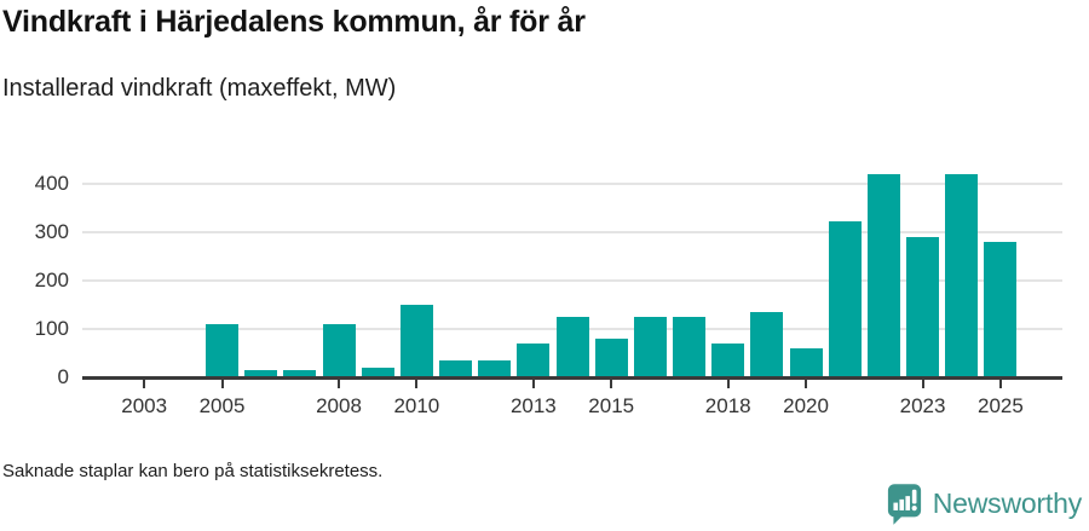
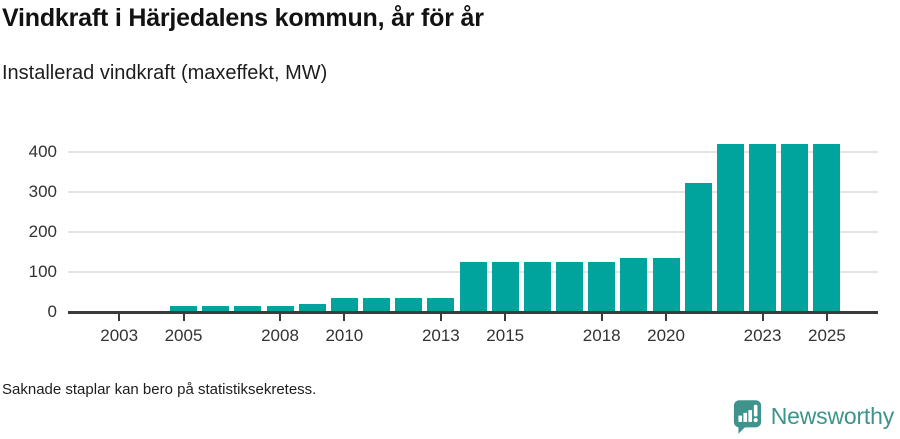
2005: 110 -> 20
2008: 110 -> 20
2010: 150 -> 40
2013: 70 -> 40
2015: 80 -> 120
2018: 70 -> 120
2020: 60 -> 130
2023: 290 -> 420
2025: 280 -> 420
